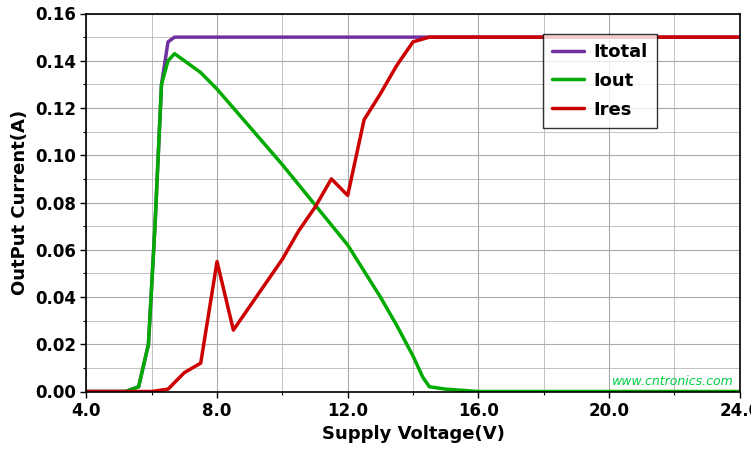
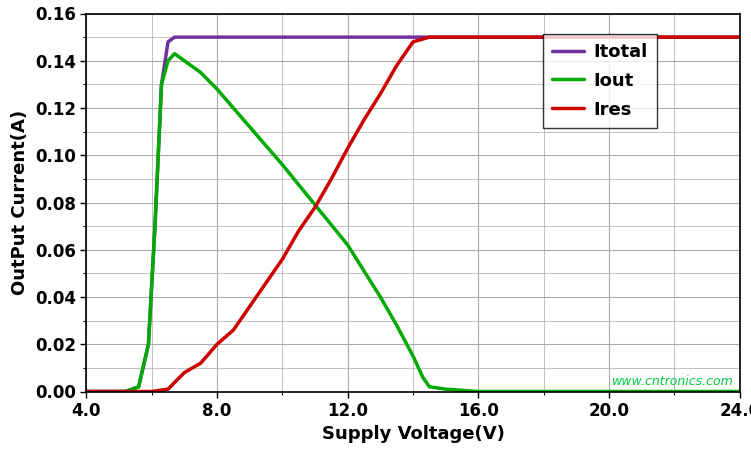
Ires/8.0: 0.055 -> 0.020
Ires/12.0: 0.083 -> 0.103
